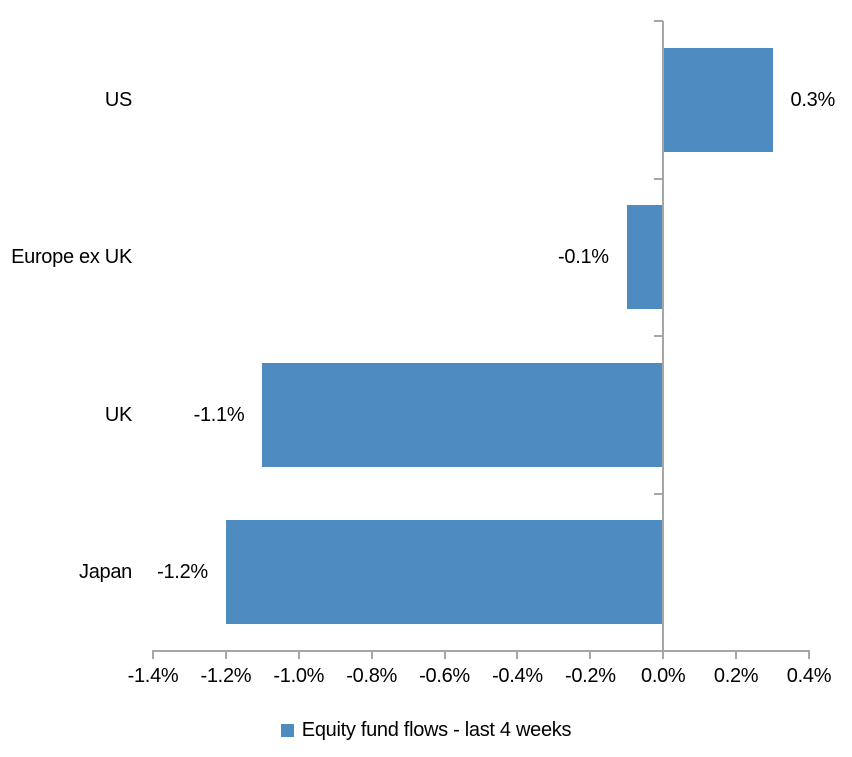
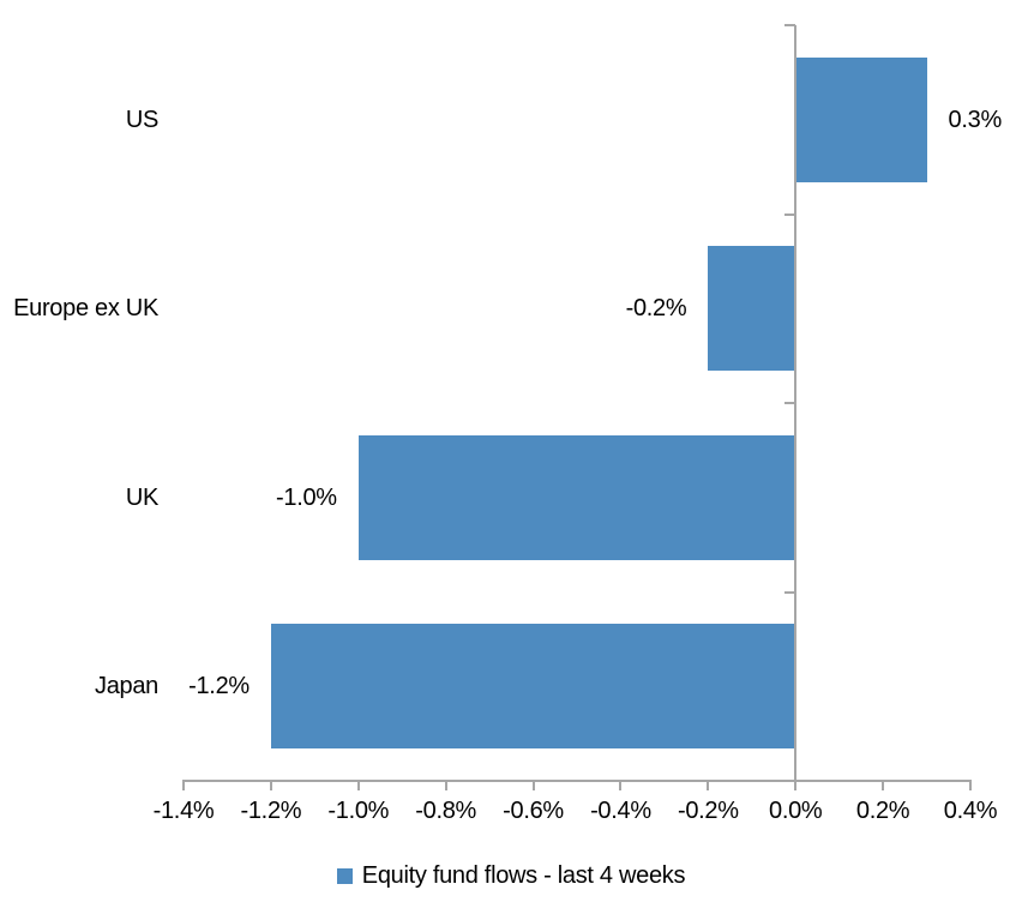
Europe ex UK: -0.1% -> -0.2%
UK: -1.1% -> -1.0%
